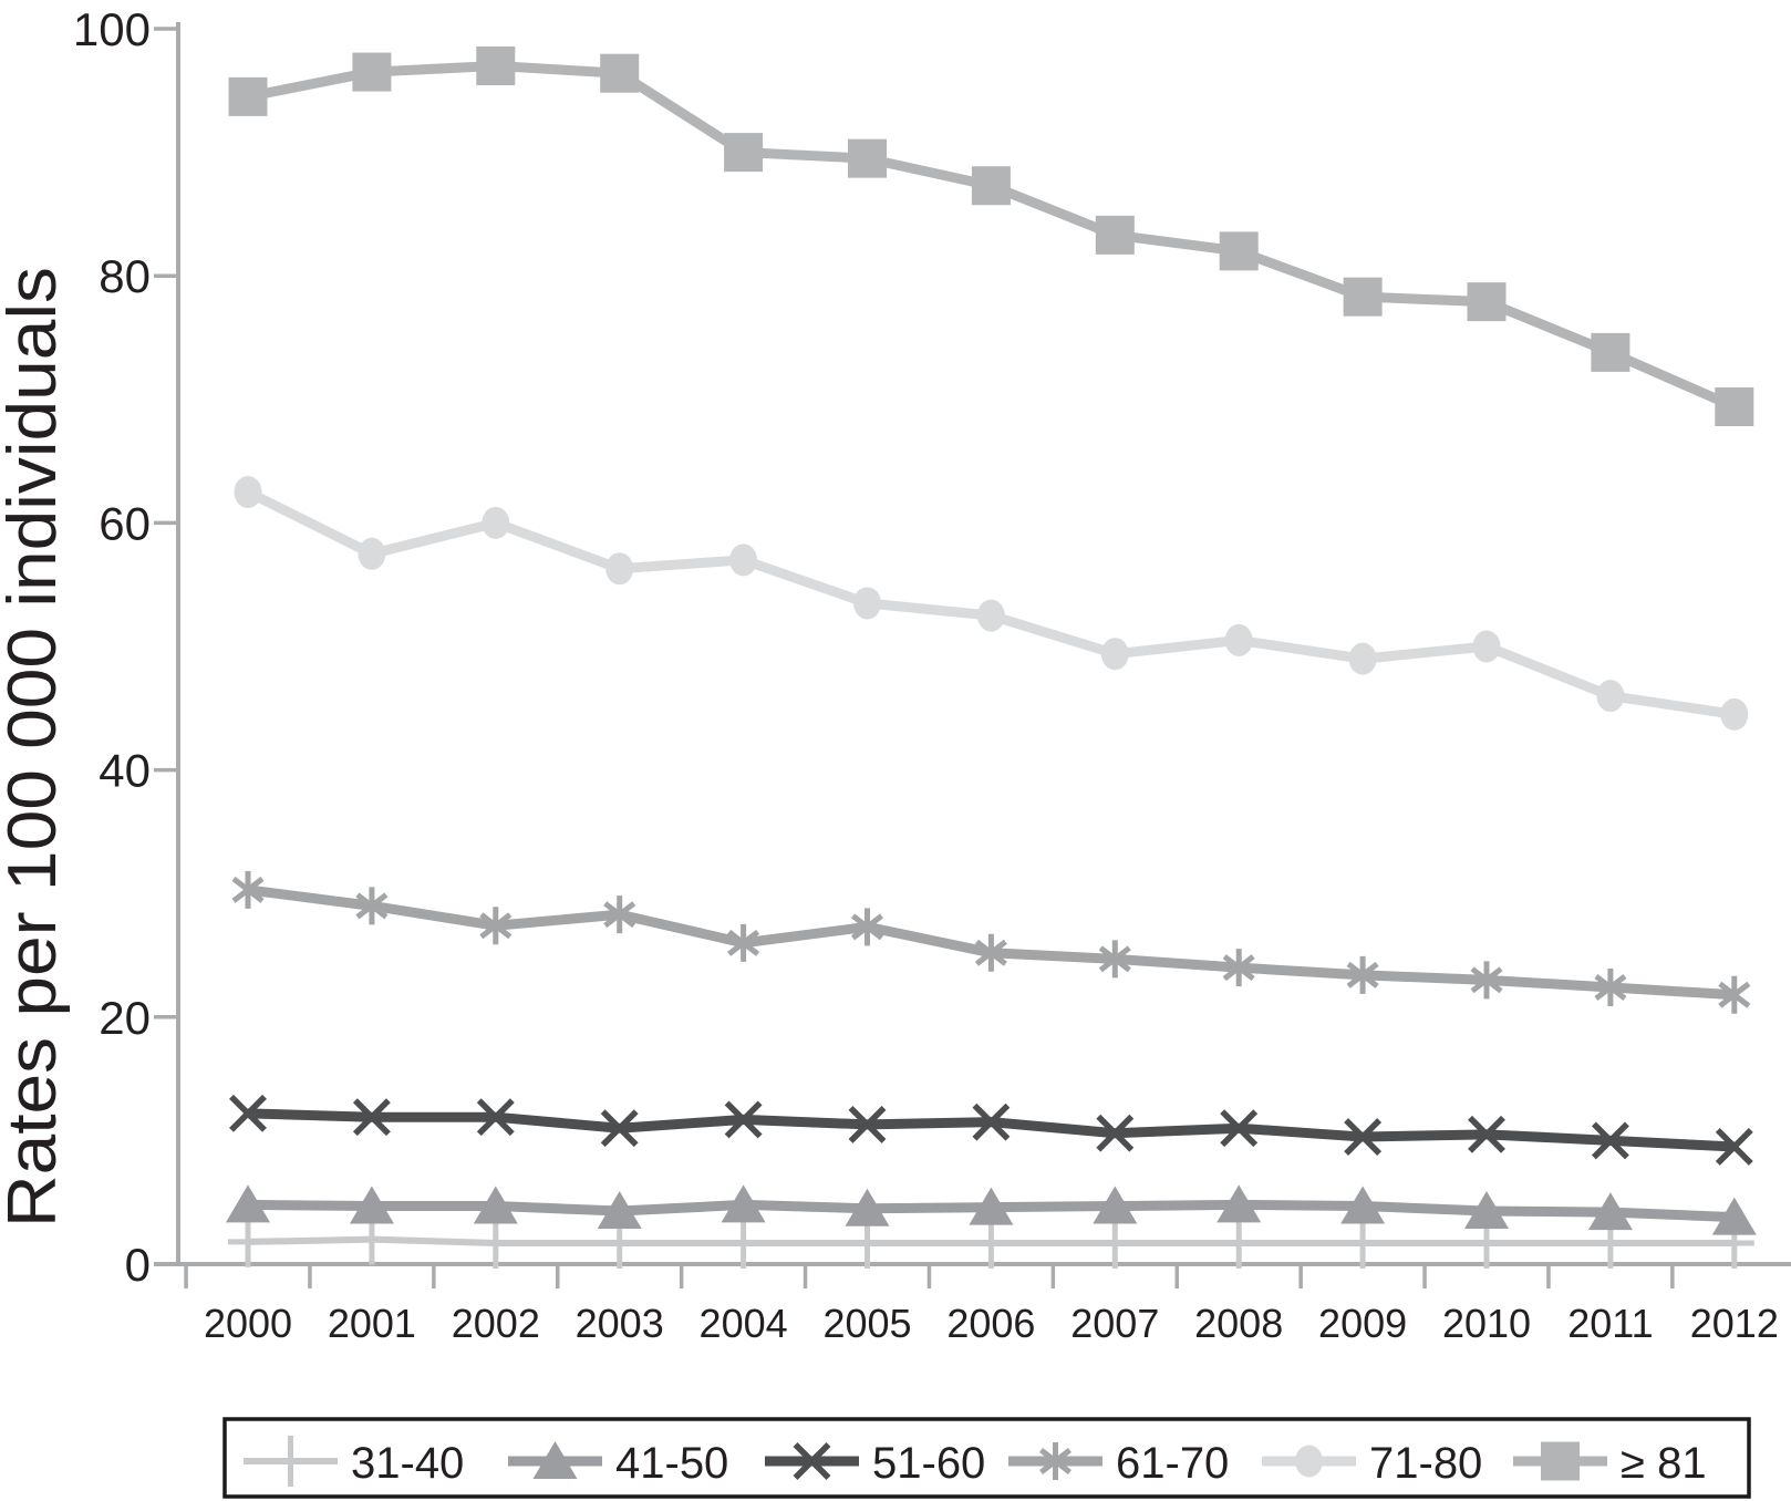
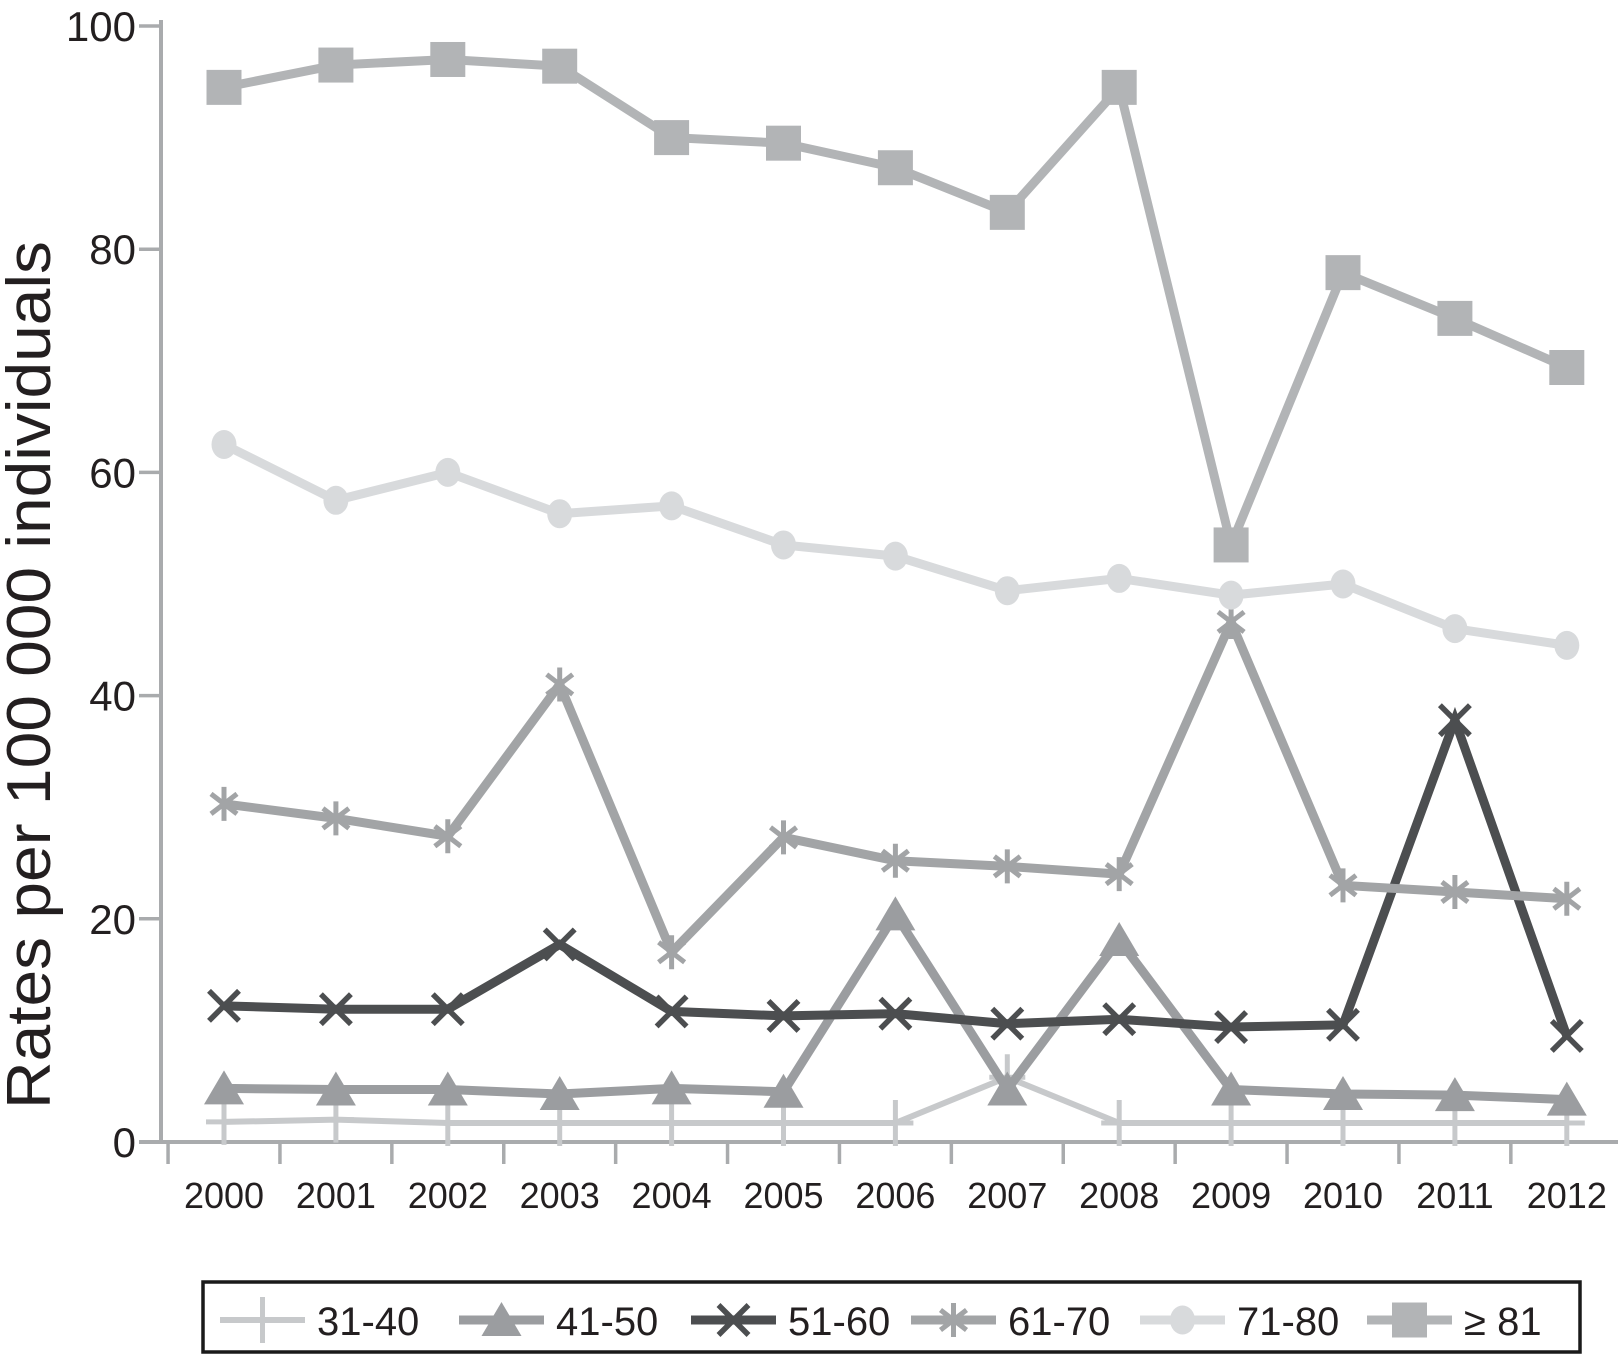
51-60/2003: 11.0 -> 17.7
61-70/2003: 28.3 -> 41.0
61-70/2004: 26.0 -> 17.0
41-50/2006: 4.6 -> 20.4
31-40/2007: 1.7 -> 5.8
41-50/2008: 4.8 -> 18.1
≥ 81/2008: 82.0 -> 94.5
61-70/2009: 23.4 -> 46.6
≥ 81/2009: 78.3 -> 53.5
51-60/2011: 10.0 -> 37.8
